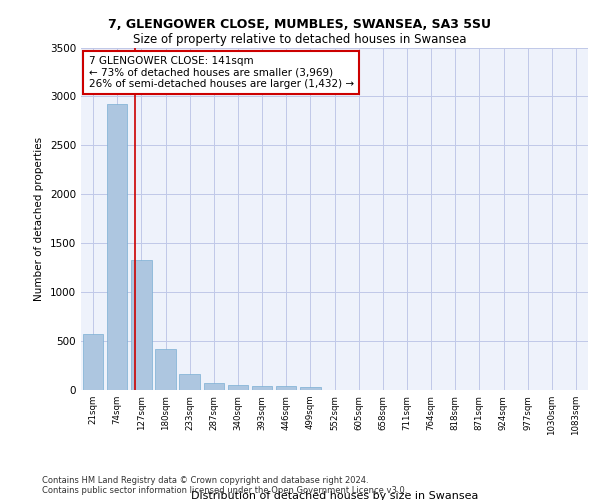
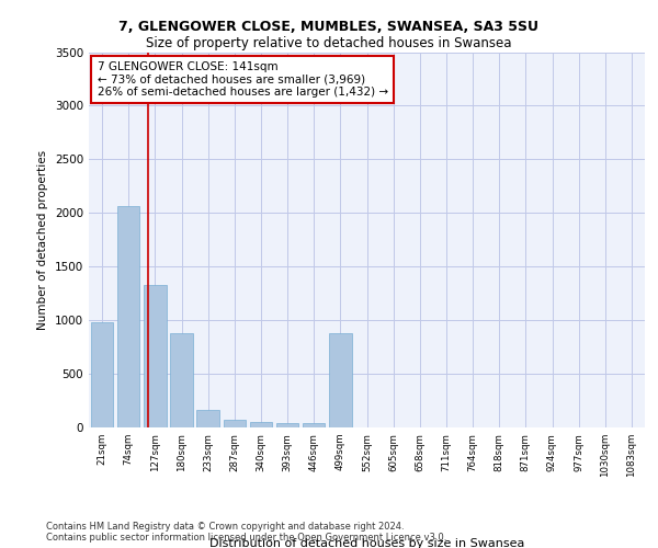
21sqm: 570 -> 980
74sqm: 2920 -> 2060
180sqm: 420 -> 880
499sqm: 30 -> 880
